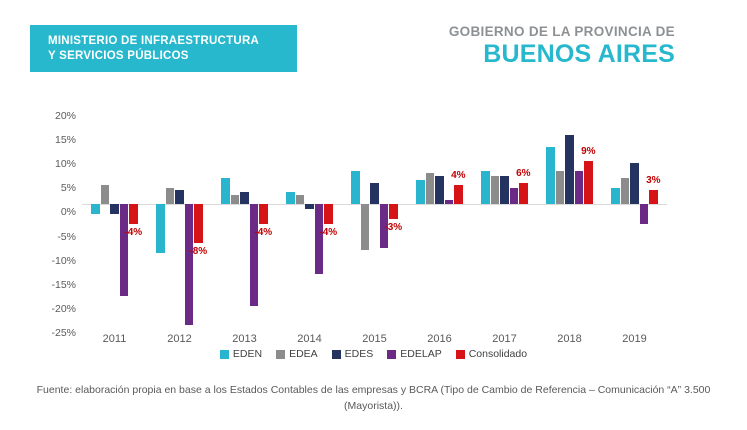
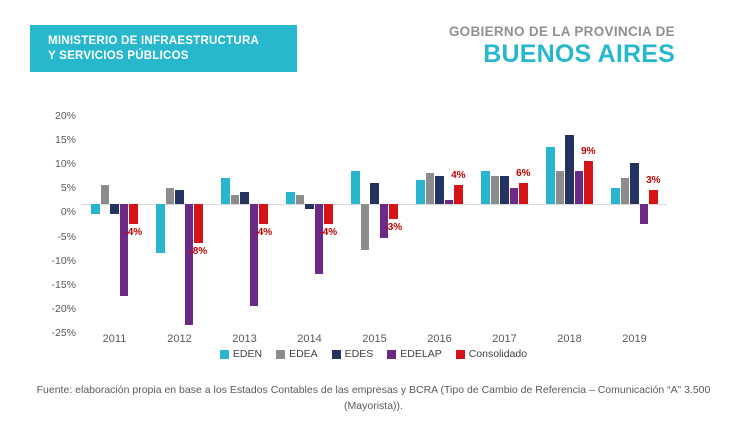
EDELAP/2015: -9% -> -7%
